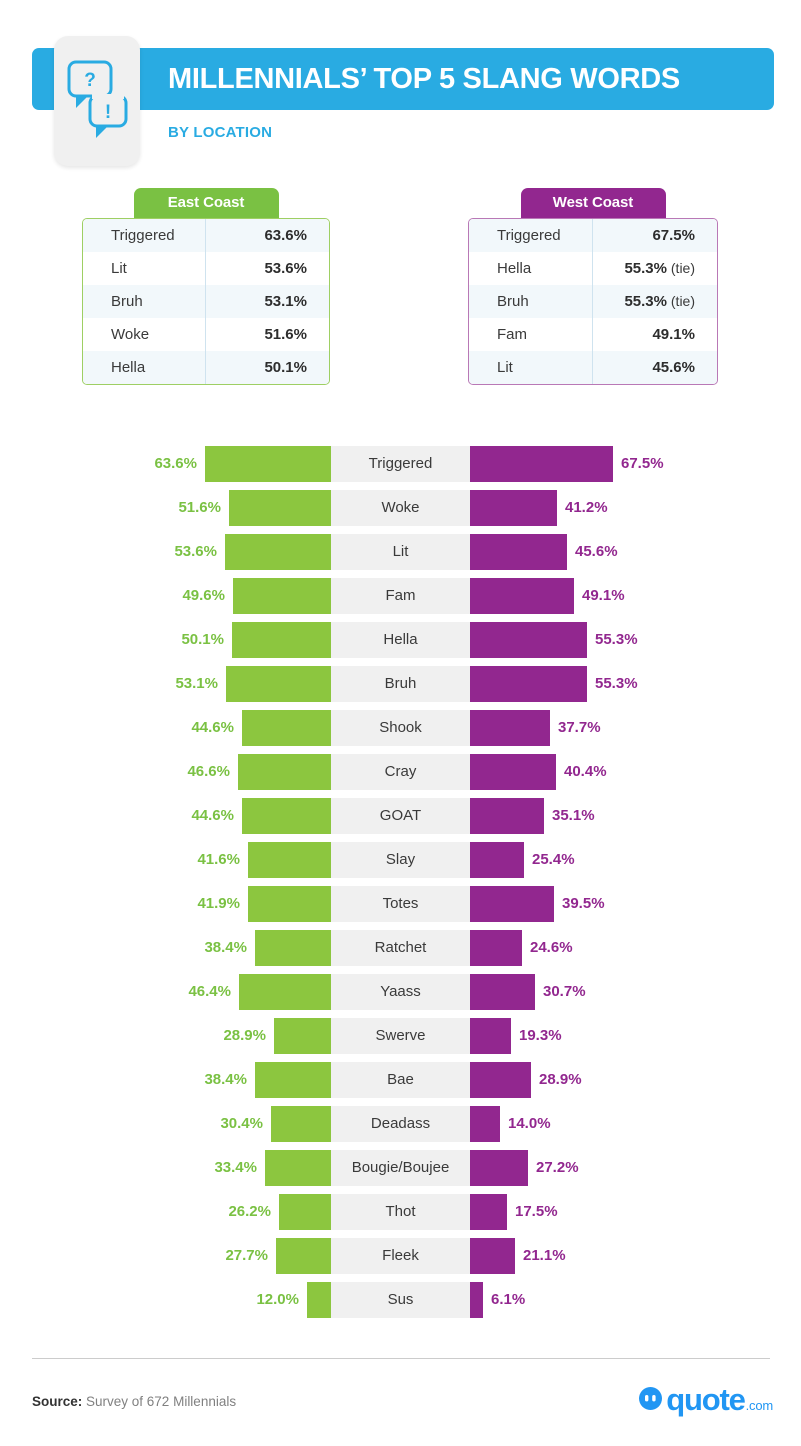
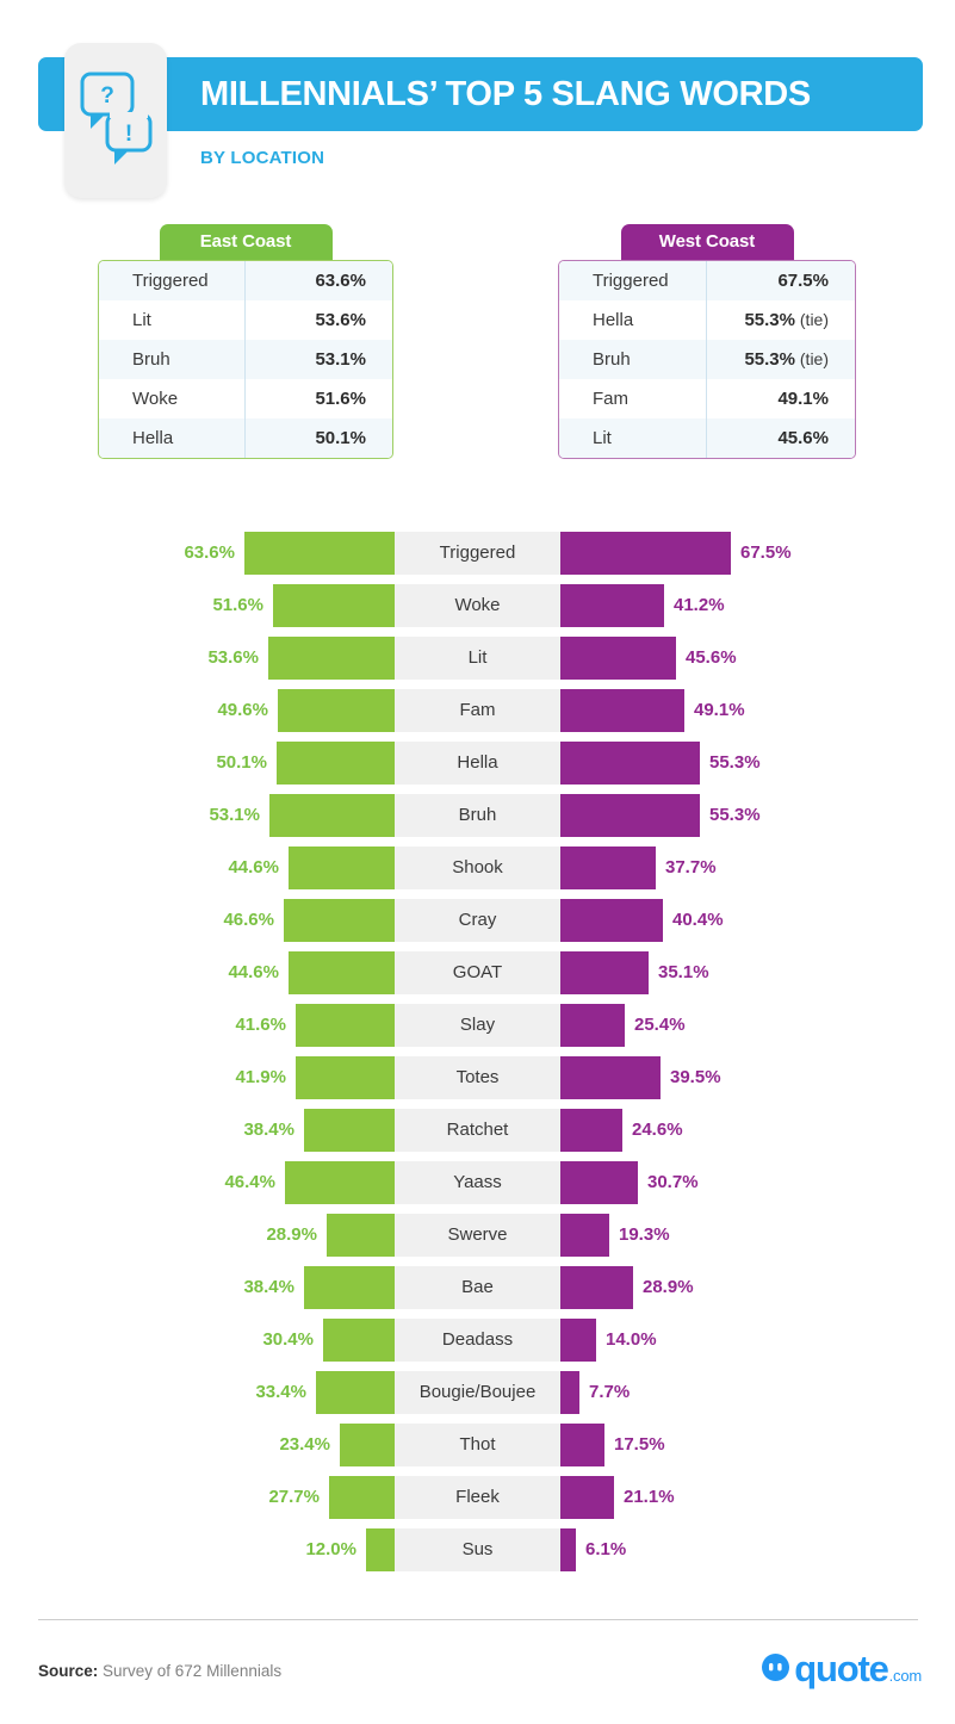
West Coast/Bougie/Boujee: 27.2% -> 7.7%
East Coast/Thot: 26.2% -> 23.4%
